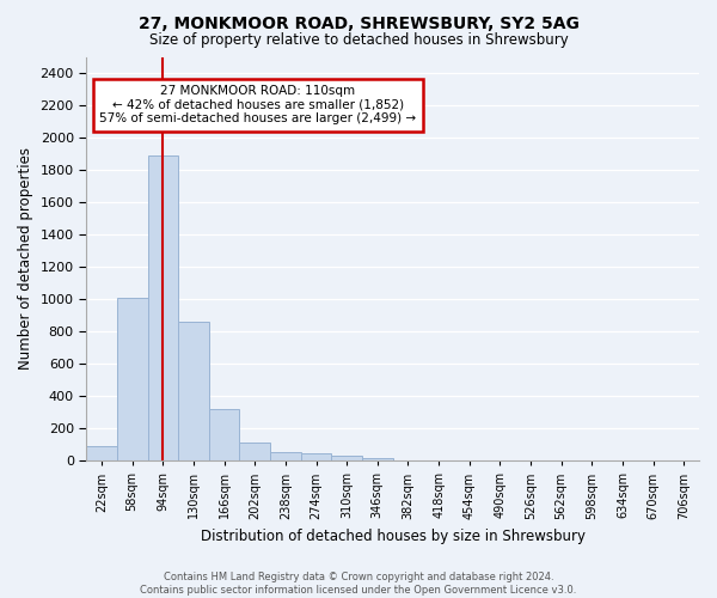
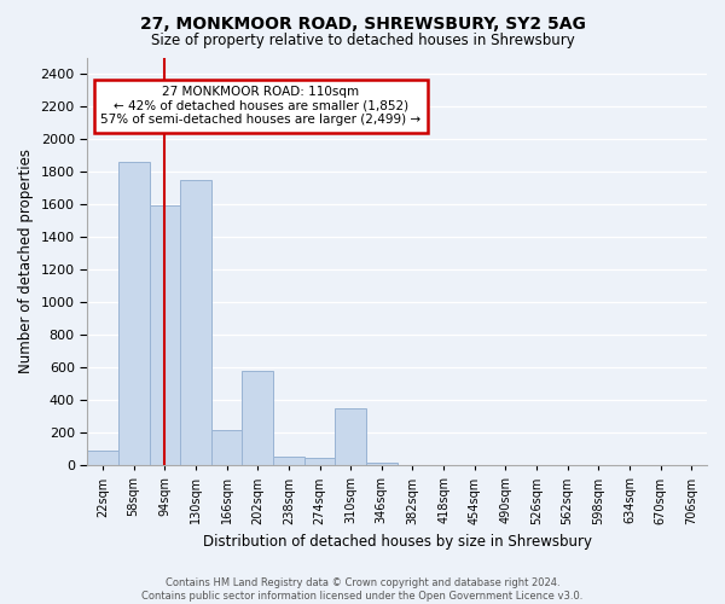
58sqm: 1010 -> 1860
94sqm: 1890 -> 1590
130sqm: 860 -> 1750
166sqm: 320 -> 220
202sqm: 120 -> 580
310sqm: 30 -> 350
